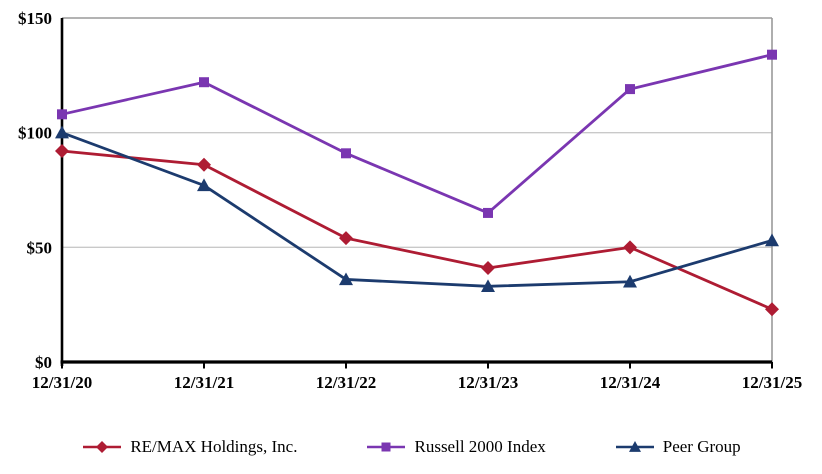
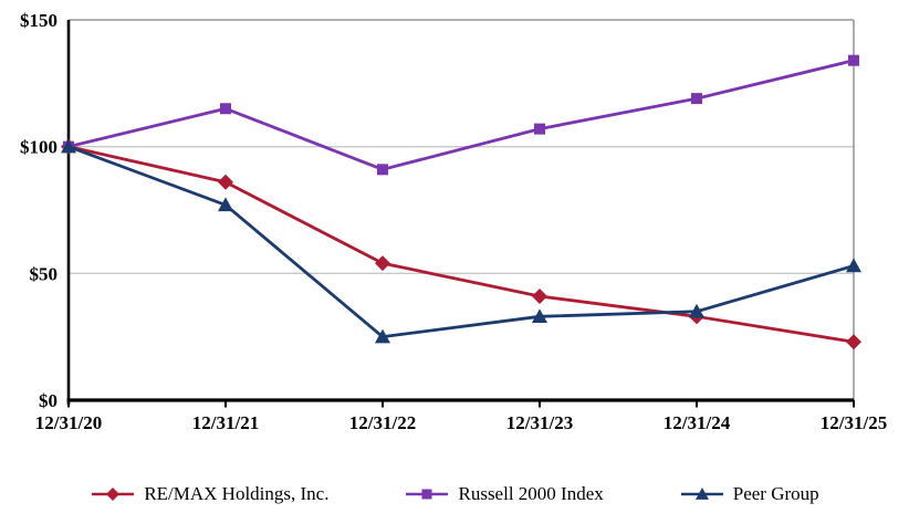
RE/MAX Holdings, Inc./12/31/20: $92 -> $100
Russell 2000 Index/12/31/20: $108 -> $100
Russell 2000 Index/12/31/21: $122 -> $115
Peer Group/12/31/22: $36 -> $25
Russell 2000 Index/12/31/23: $65 -> $107
RE/MAX Holdings, Inc./12/31/24: $50 -> $33
